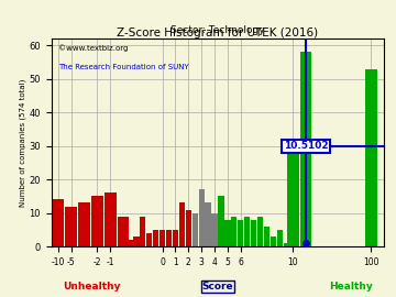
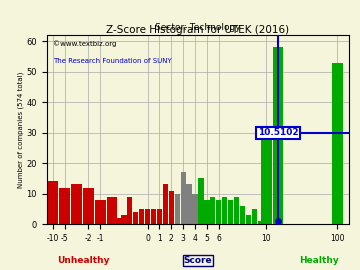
-2: 15 -> 12
-1: 16 -> 8
